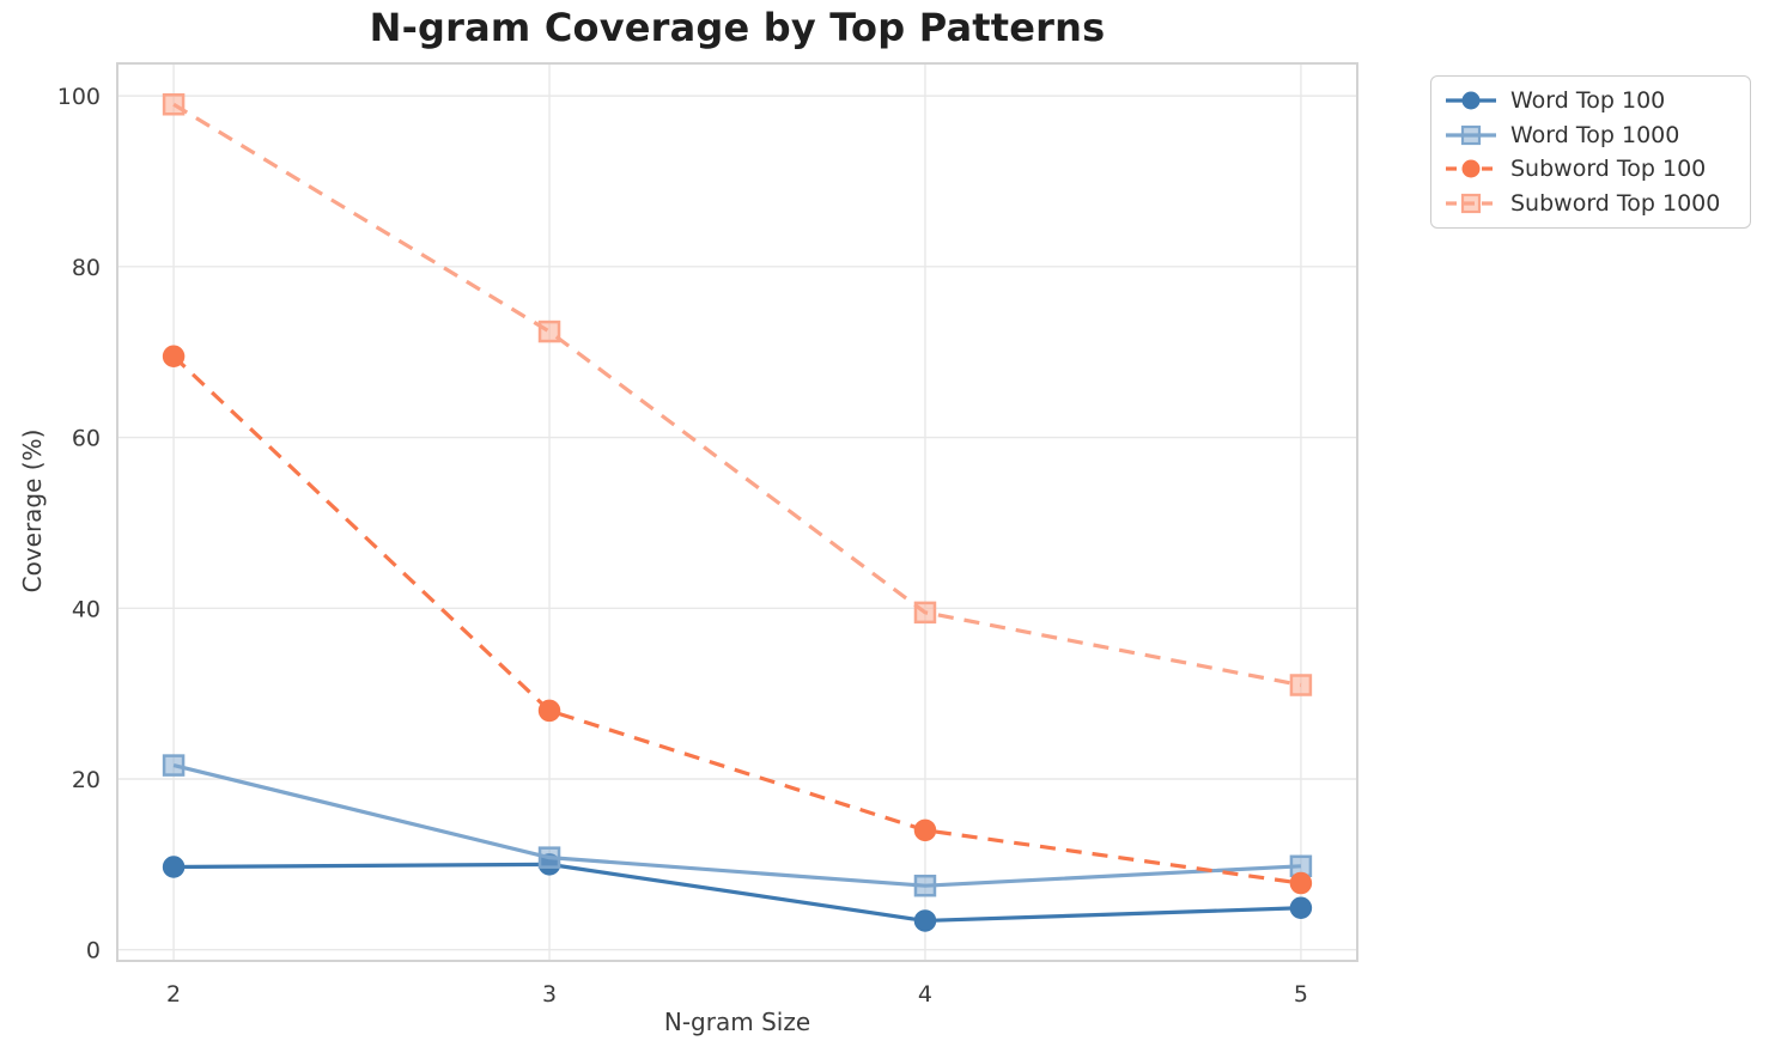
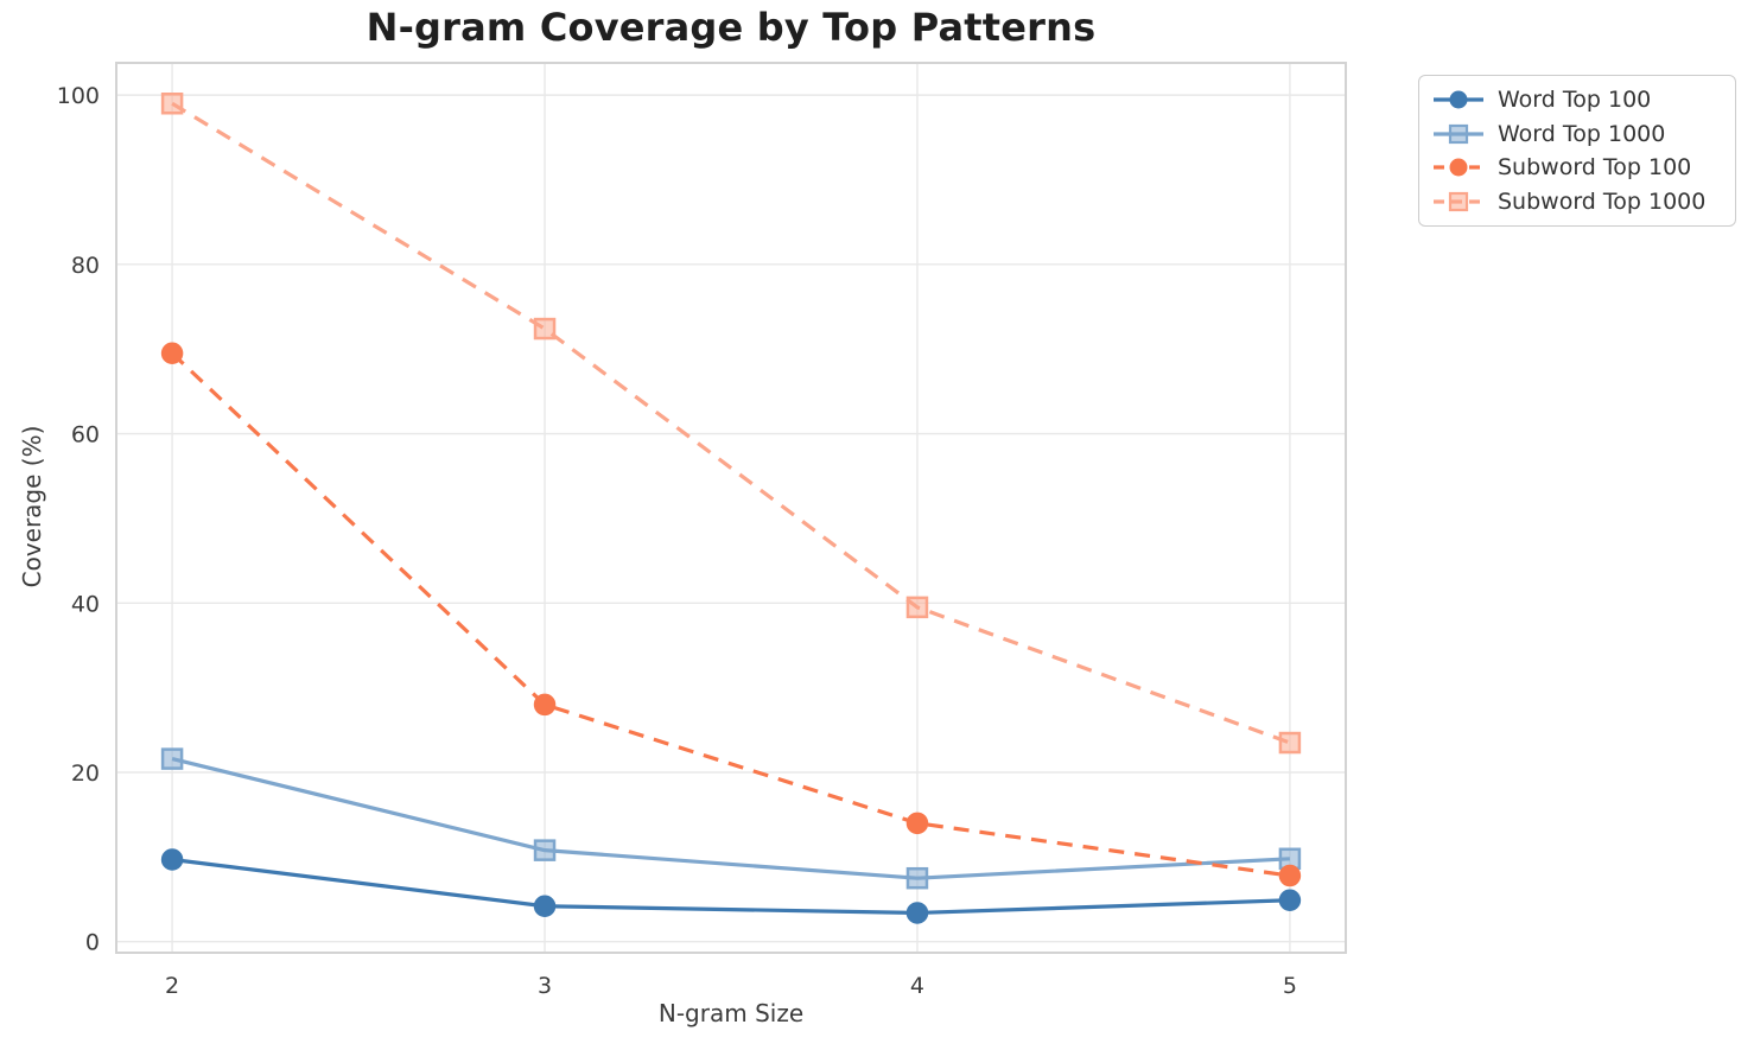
Word Top 100/3: 10 -> 4
Subword Top 1000/5: 31 -> 24
